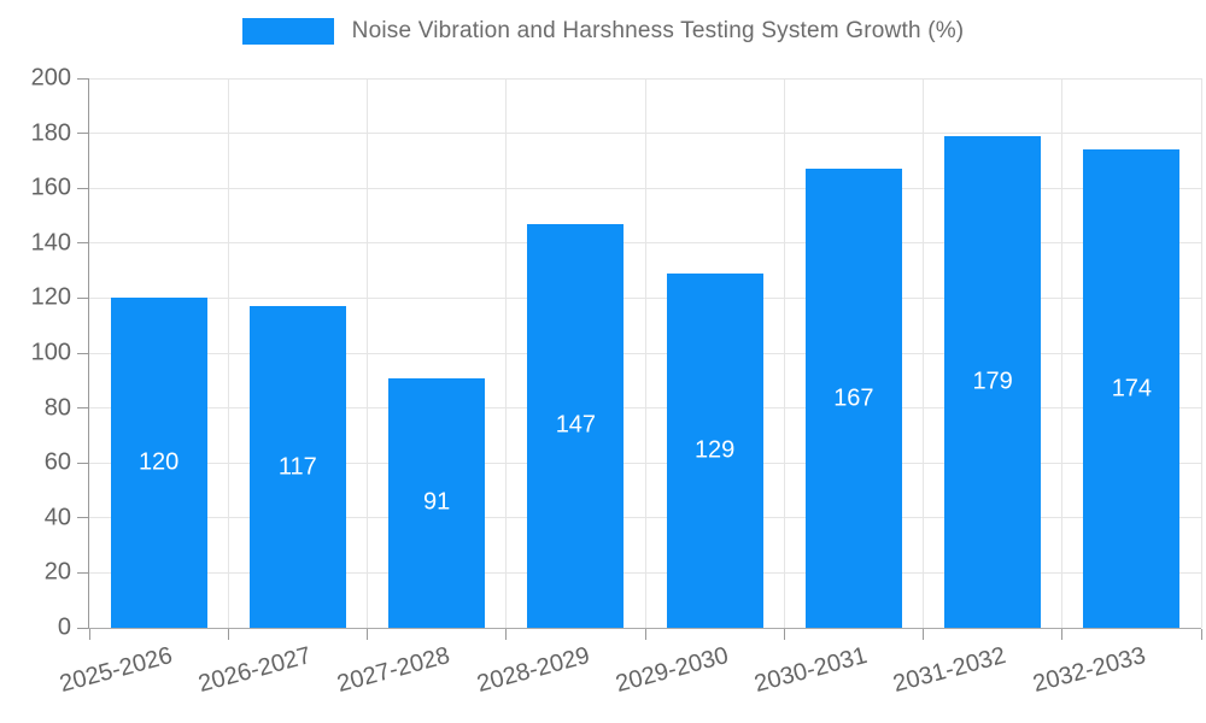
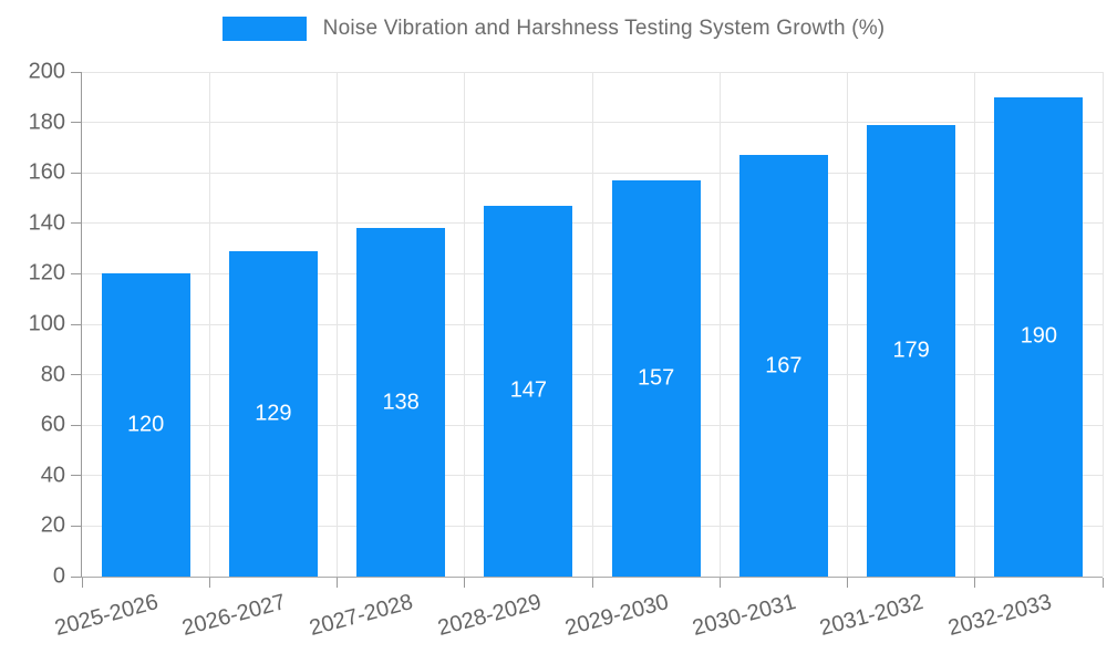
2026-2027: 117 -> 129
2027-2028: 91 -> 138
2029-2030: 129 -> 157
2032-2033: 174 -> 190
